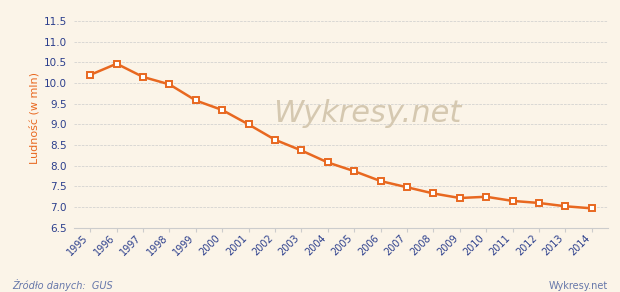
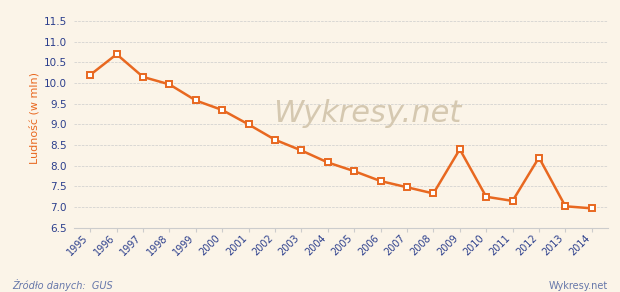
1996: 10.47 -> 10.70
2009: 7.22 -> 8.40
2012: 7.10 -> 8.20
